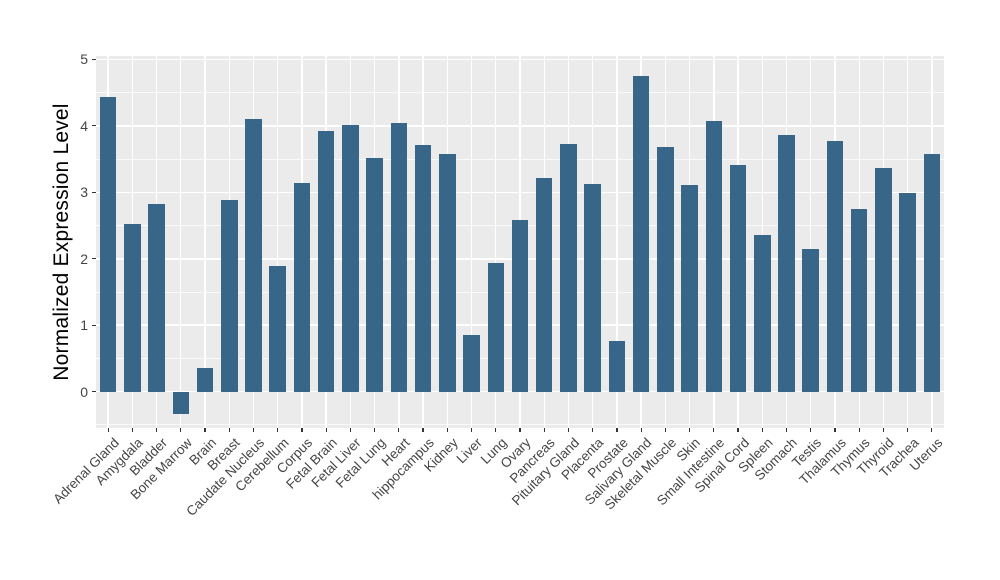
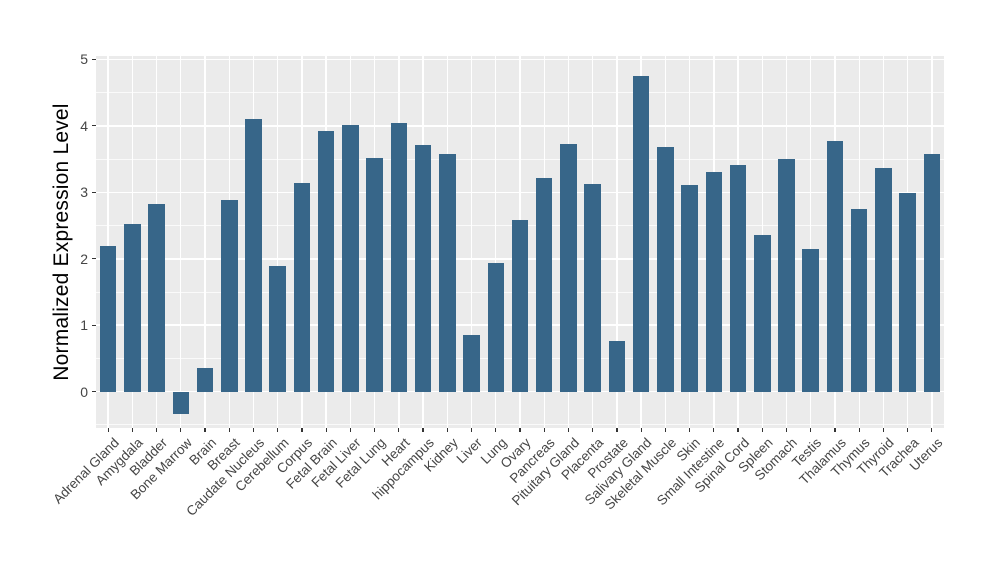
Adrenal Gland: 4.4 -> 2.2
Small Intestine: 4.1 -> 3.3
Stomach: 3.9 -> 3.5
